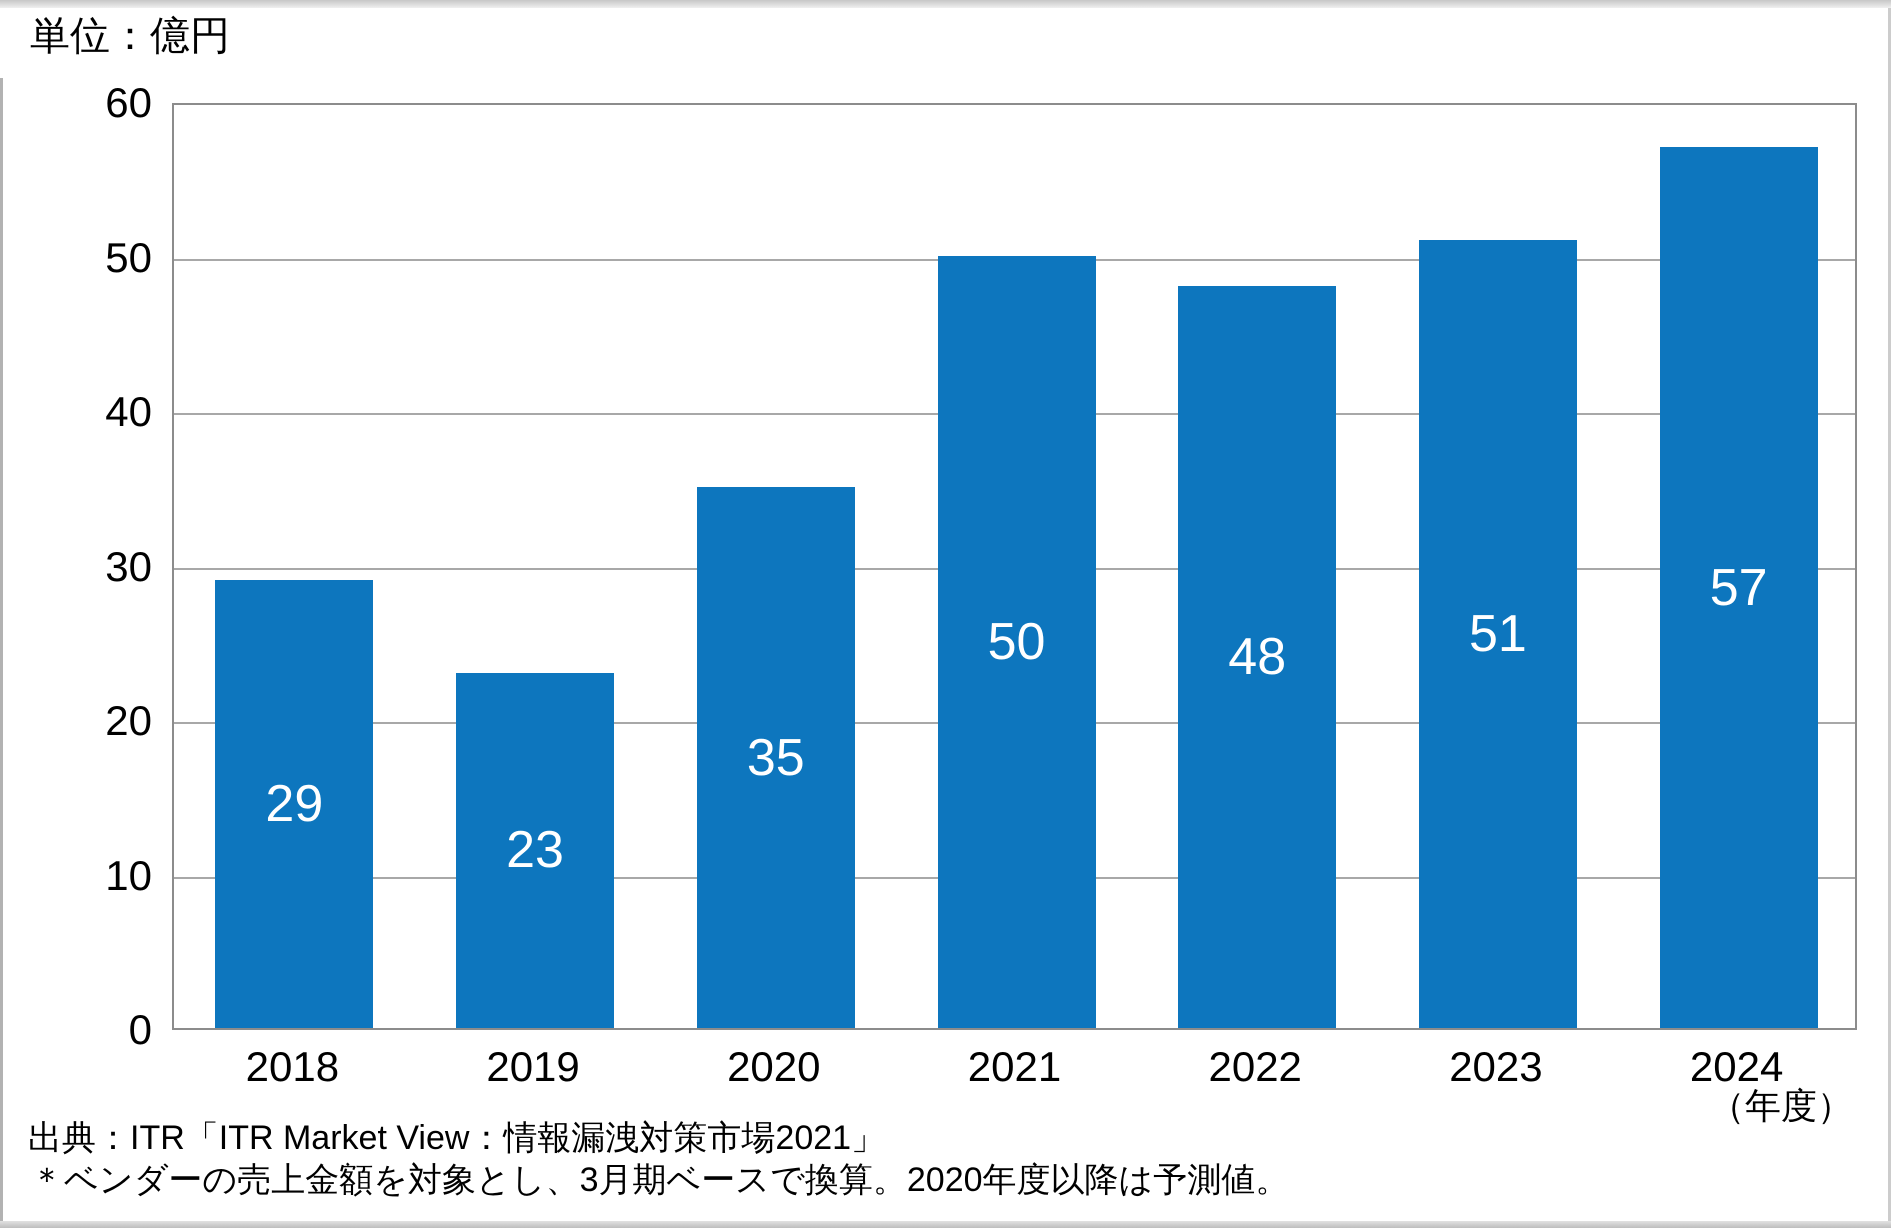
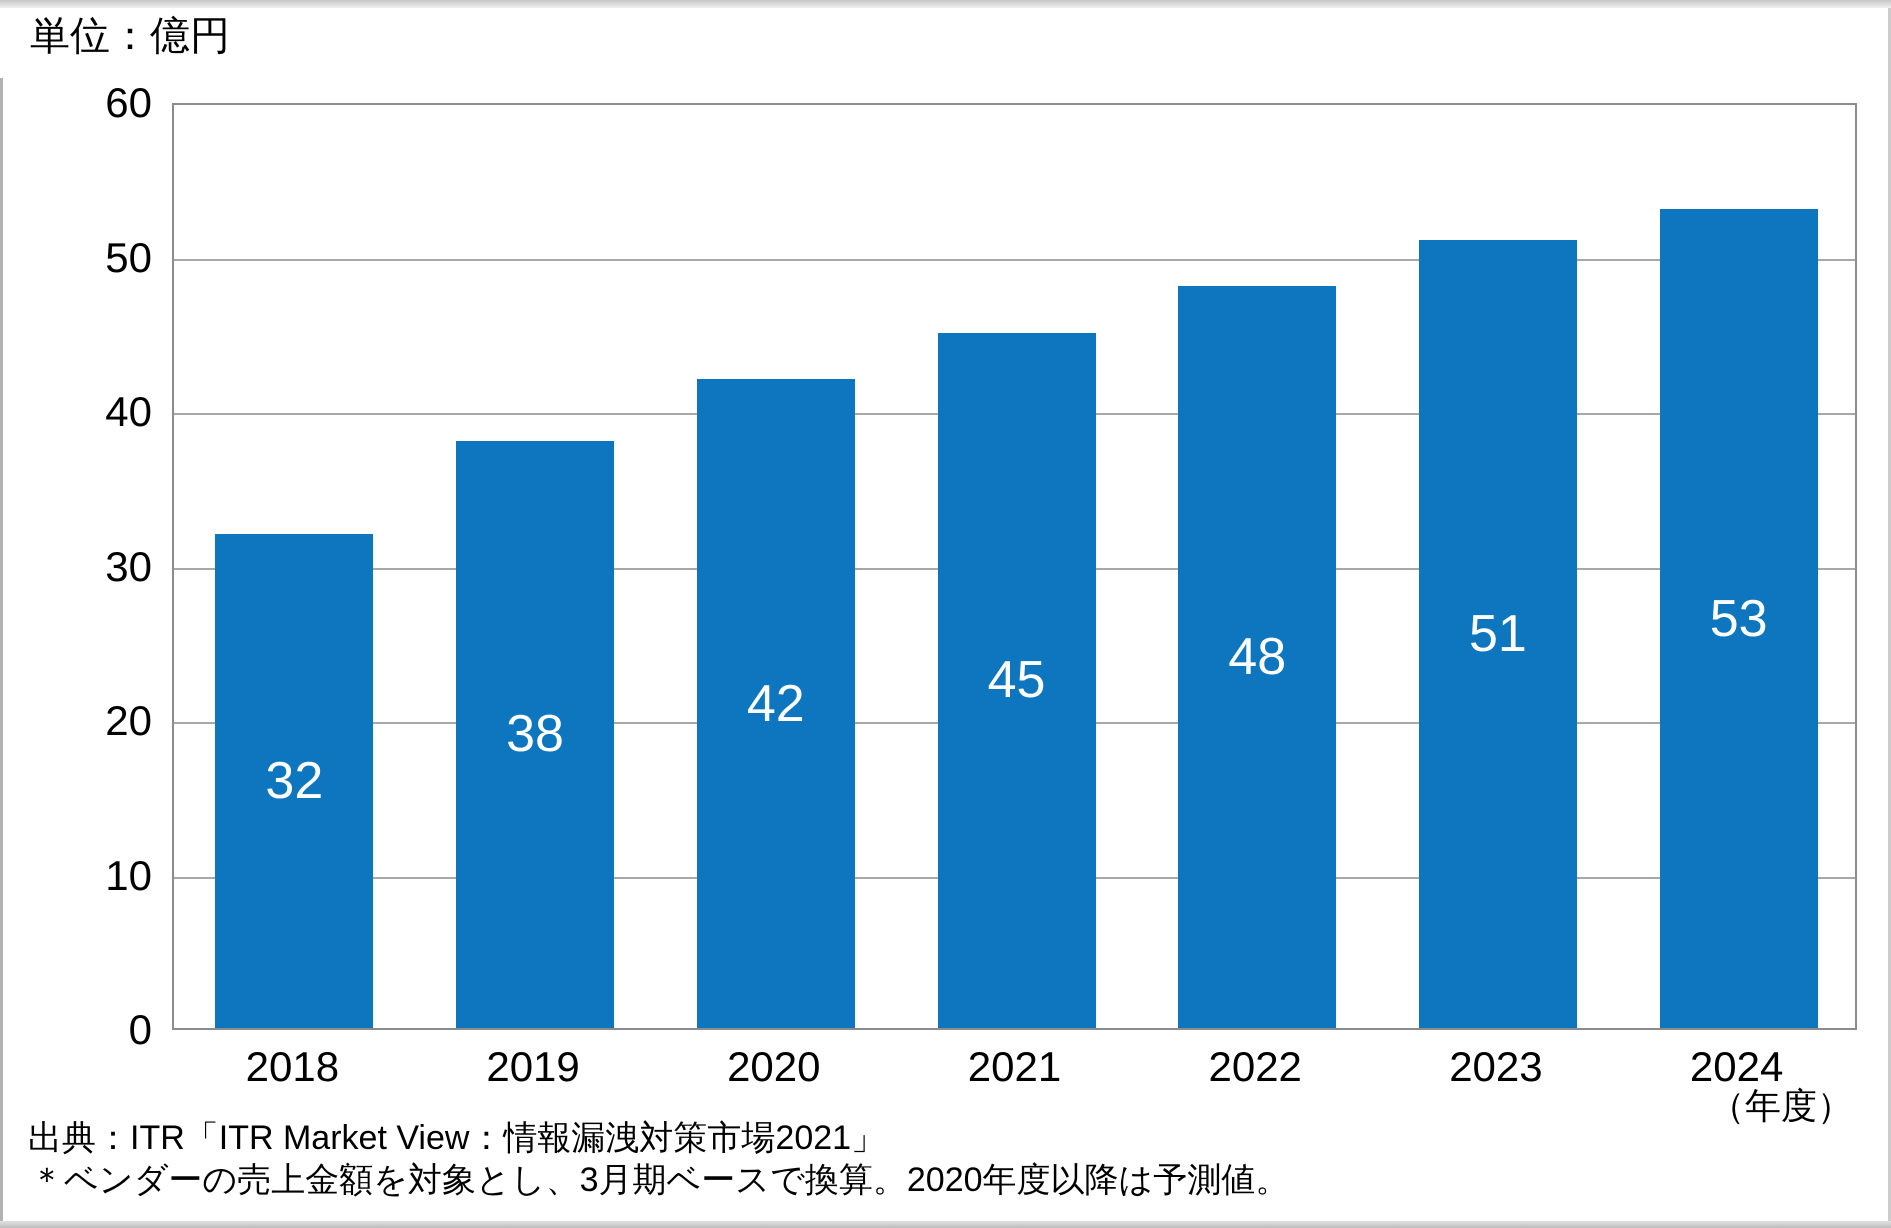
2018: 29 -> 32
2019: 23 -> 38
2020: 35 -> 42
2021: 50 -> 45
2024: 57 -> 53
